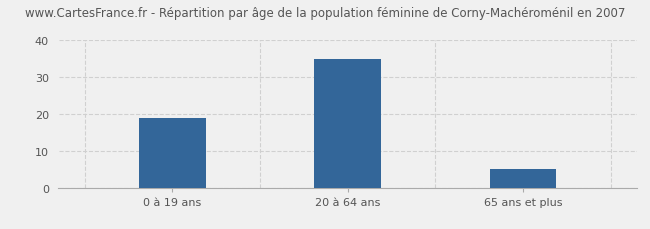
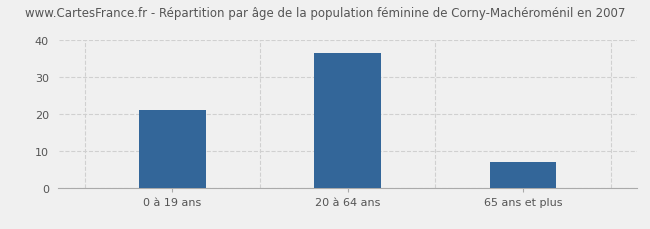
0 à 19 ans: 19.0 -> 21.0
20 à 64 ans: 35.0 -> 36.5
65 ans et plus: 5.0 -> 7.0
